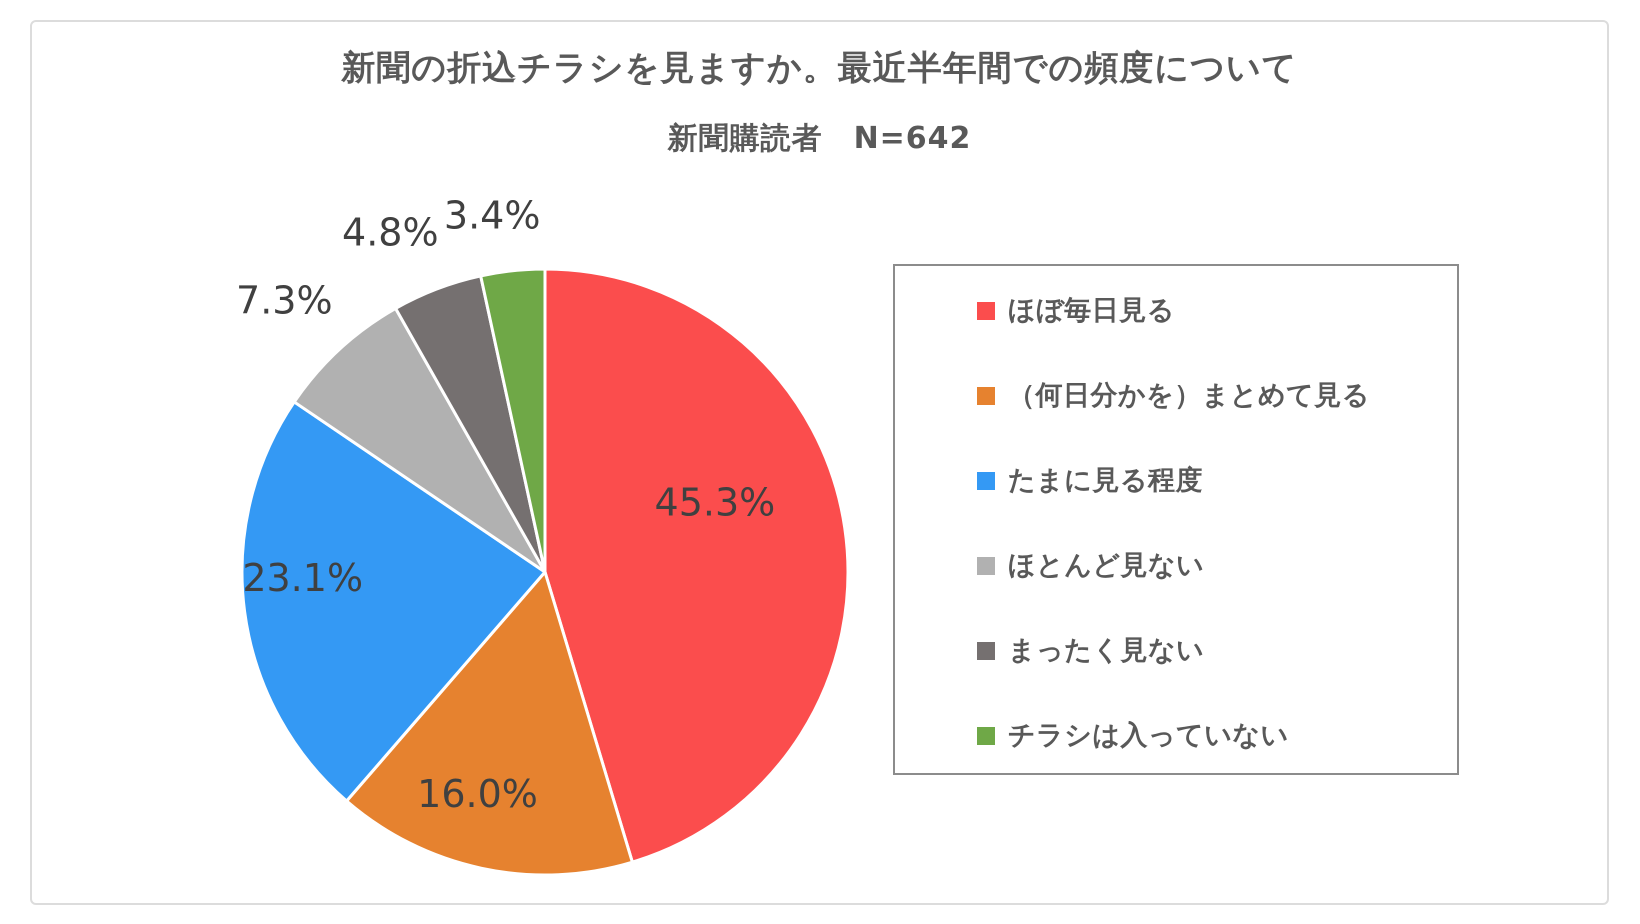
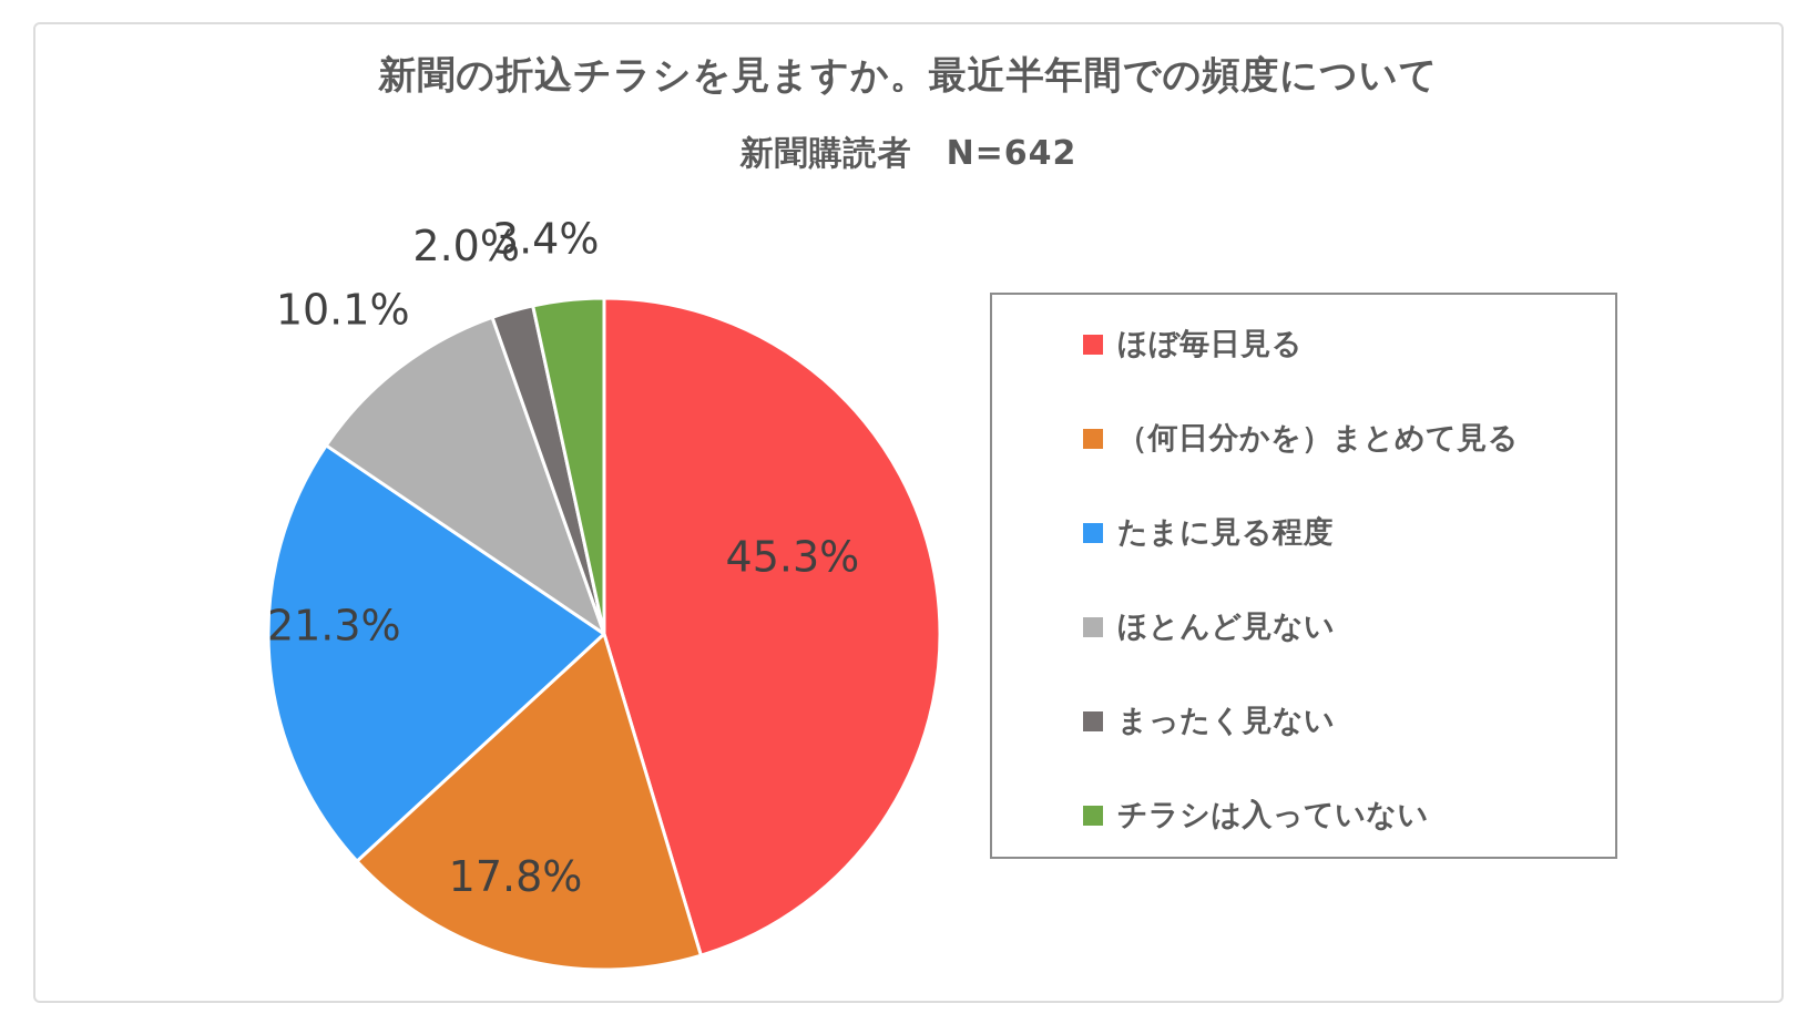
（何日分かを）まとめて見る: 16.0% -> 17.8%
たまに見る程度: 23.1% -> 21.3%
ほとんど見ない: 7.3% -> 10.1%
まったく見ない: 4.8% -> 2.0%
